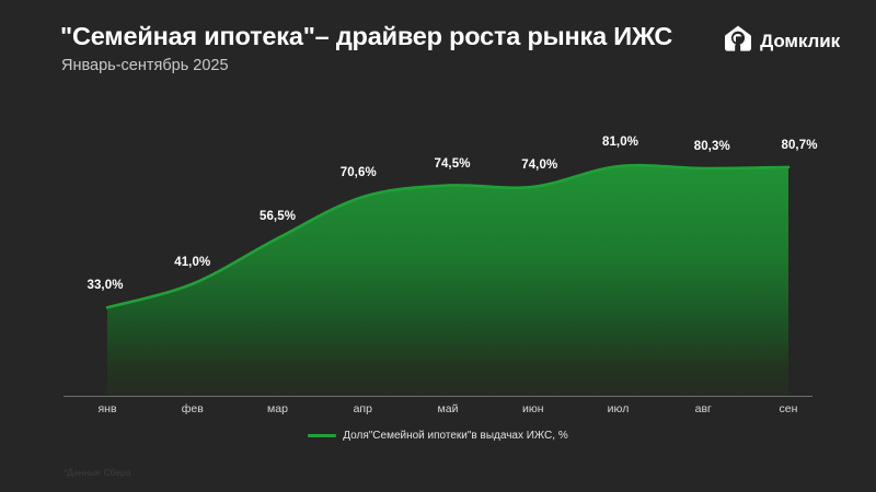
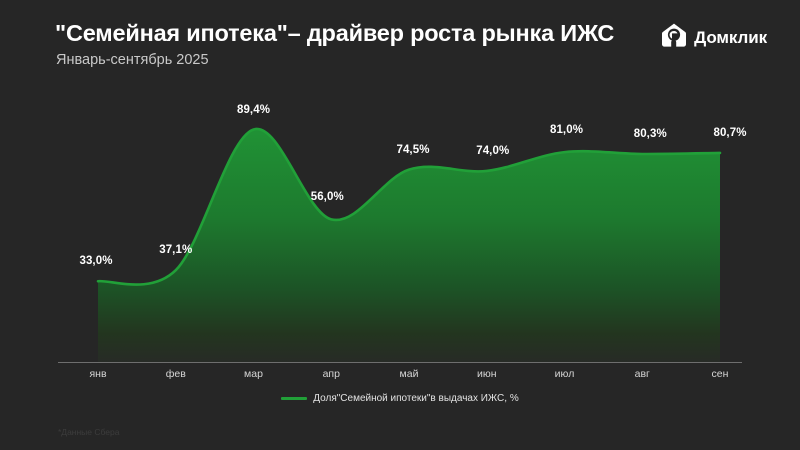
фев: 41,0% -> 37,1%
мар: 56,5% -> 89,4%
апр: 70,6% -> 56,0%
